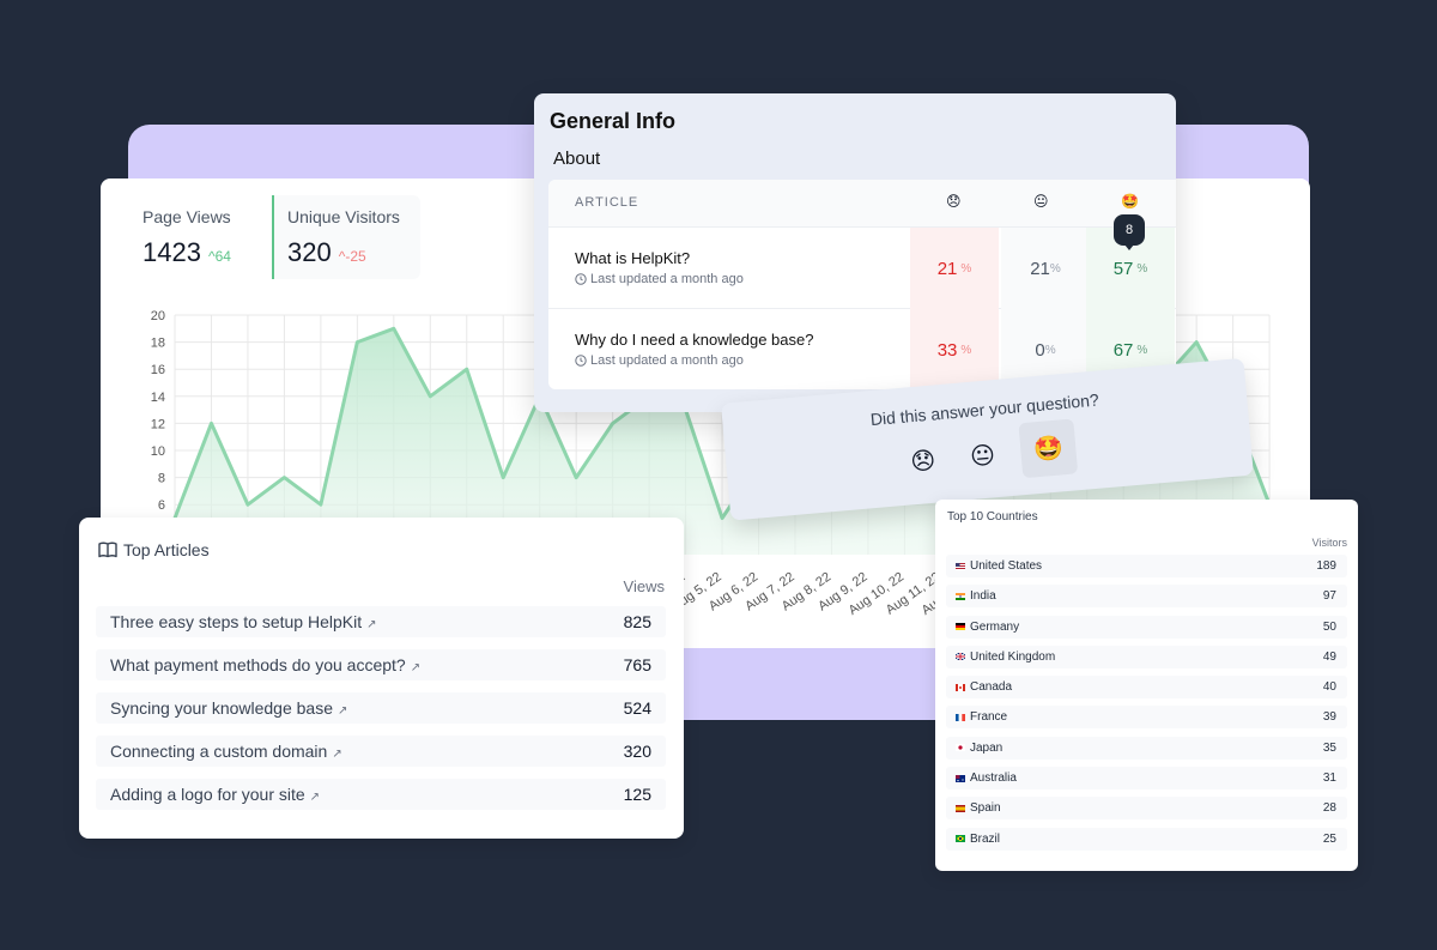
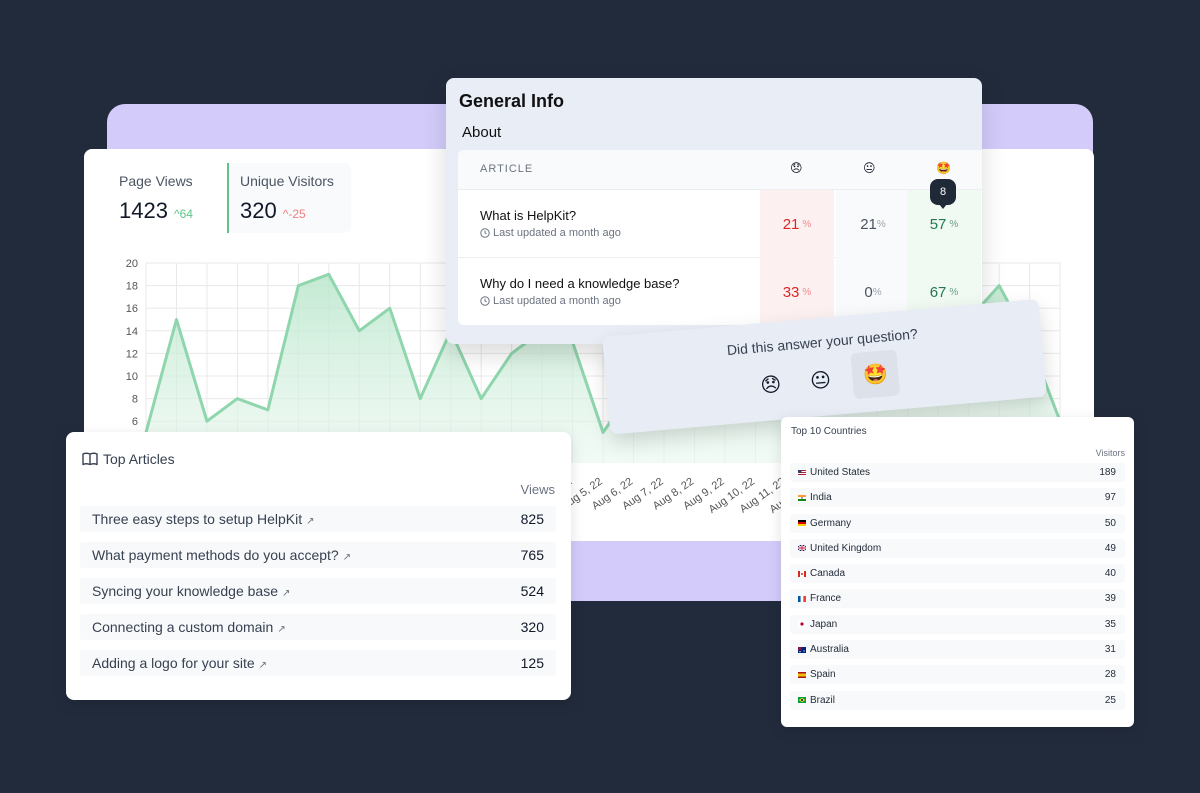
Jul 22, 22: 12 -> 15
Jul 25, 22: 6 -> 7
